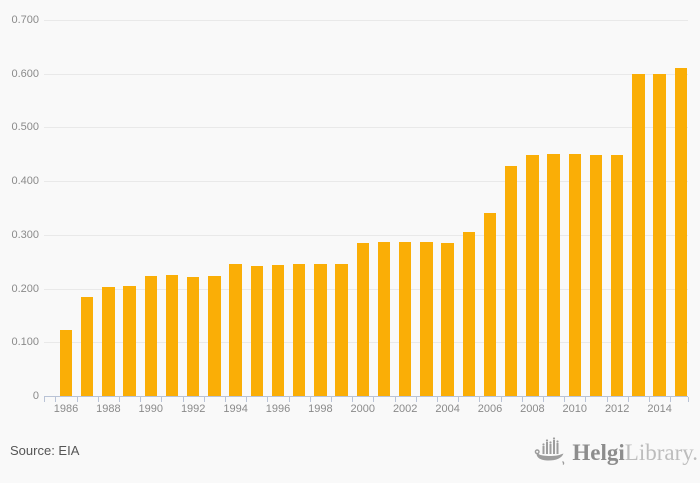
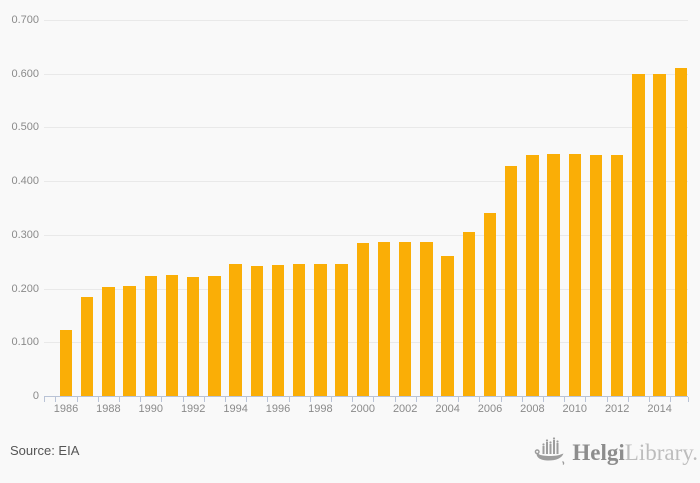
2004: 0.28 -> 0.26
